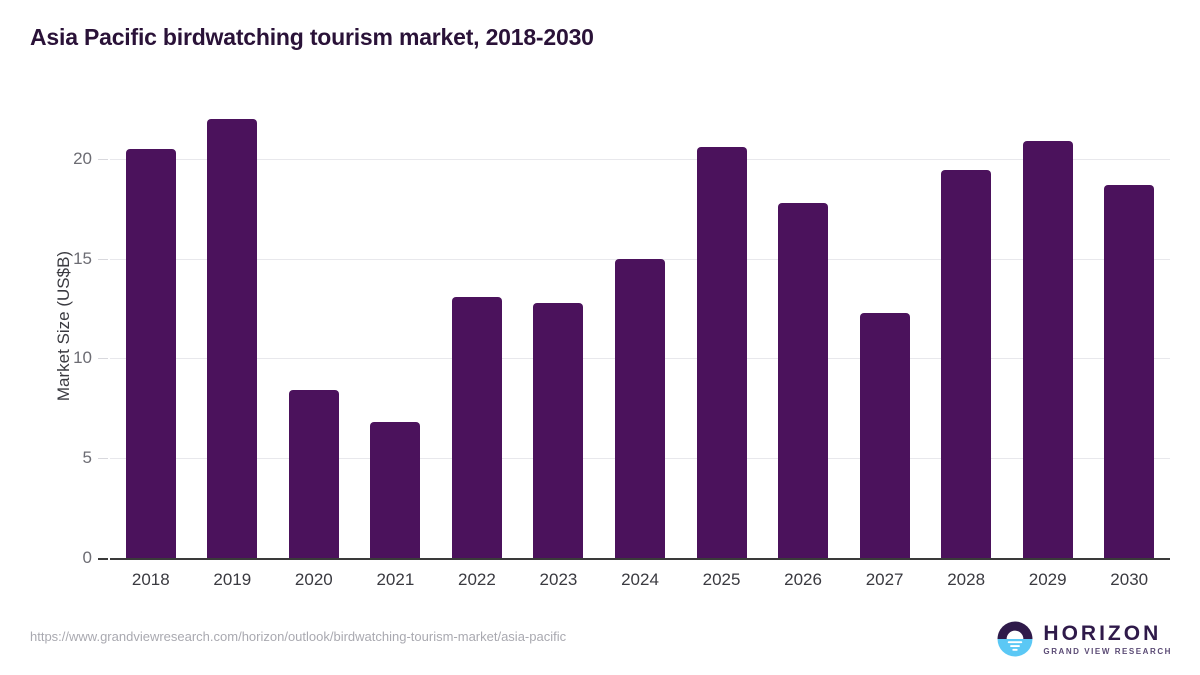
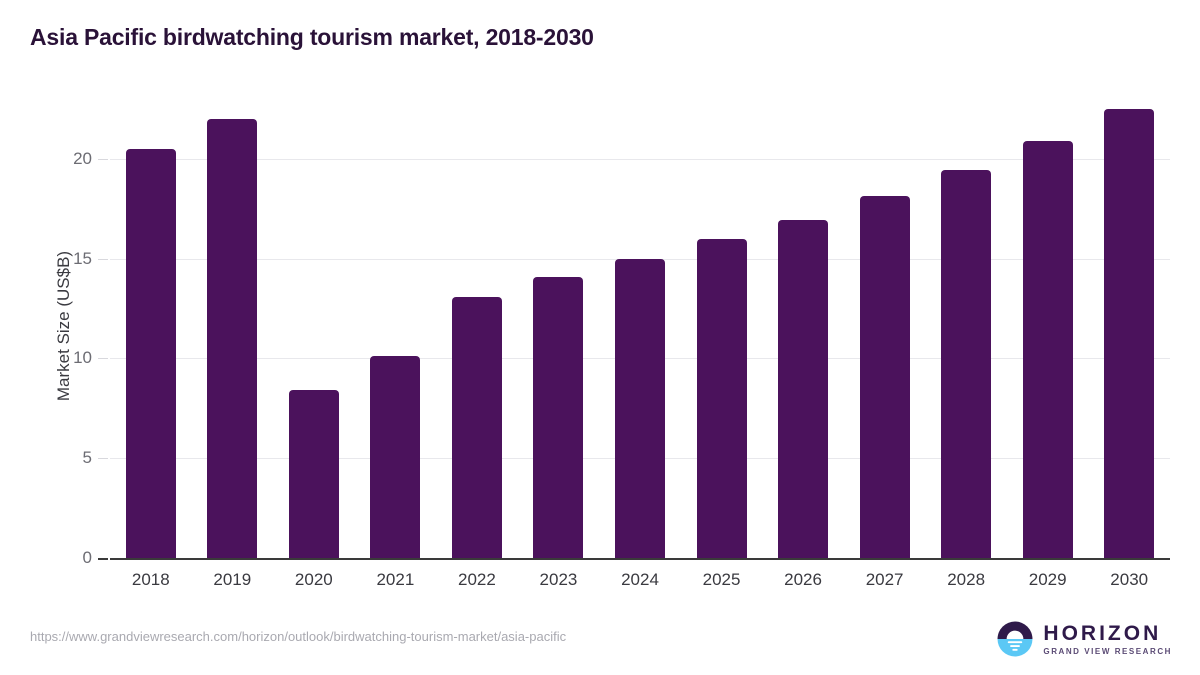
2021: 6.8 -> 10.1
2023: 12.8 -> 14.1
2025: 20.6 -> 16.0
2026: 17.8 -> 16.9
2027: 12.3 -> 18.1
2030: 18.7 -> 22.5
